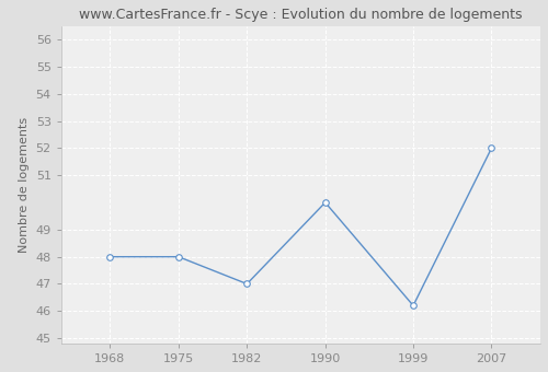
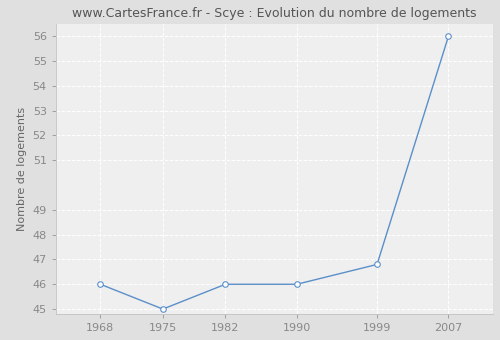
1968: 48.0 -> 46.0
1975: 48.0 -> 45.0
1982: 47.0 -> 46.0
1990: 50.0 -> 46.0
1999: 46.2 -> 46.8
2007: 52.0 -> 56.0
